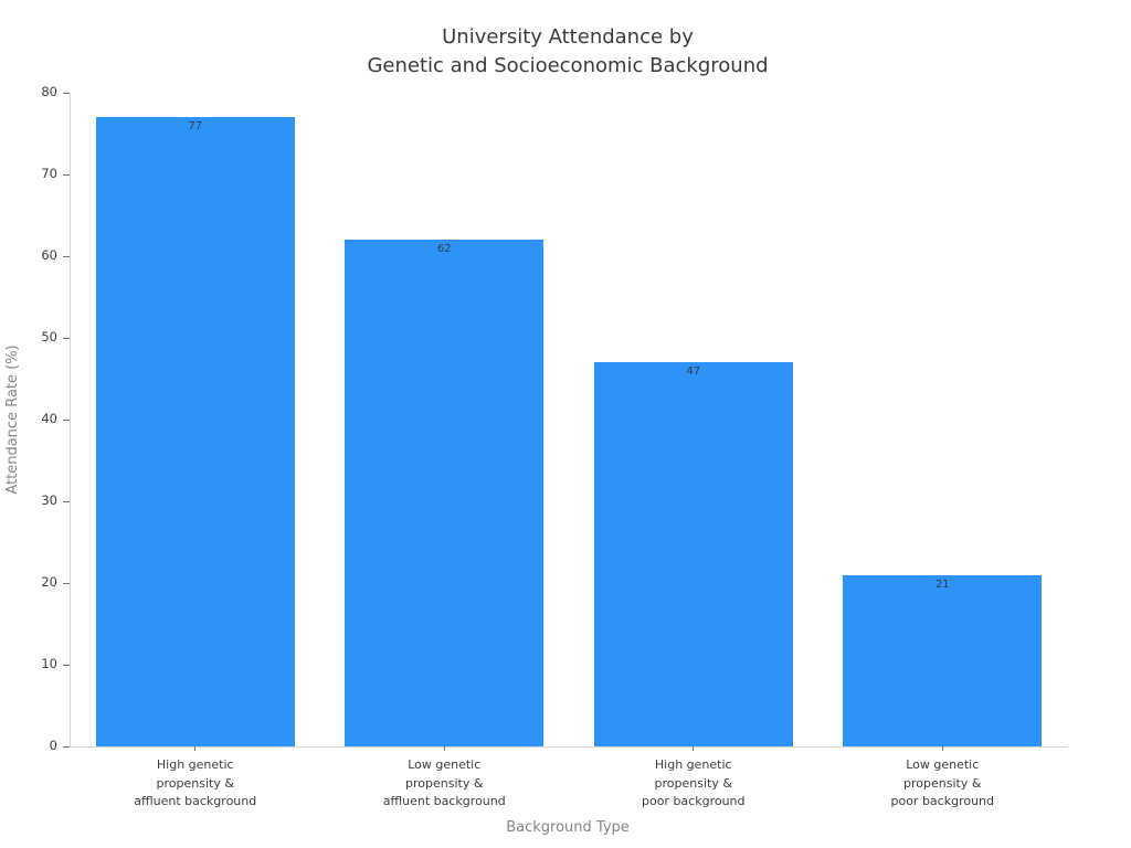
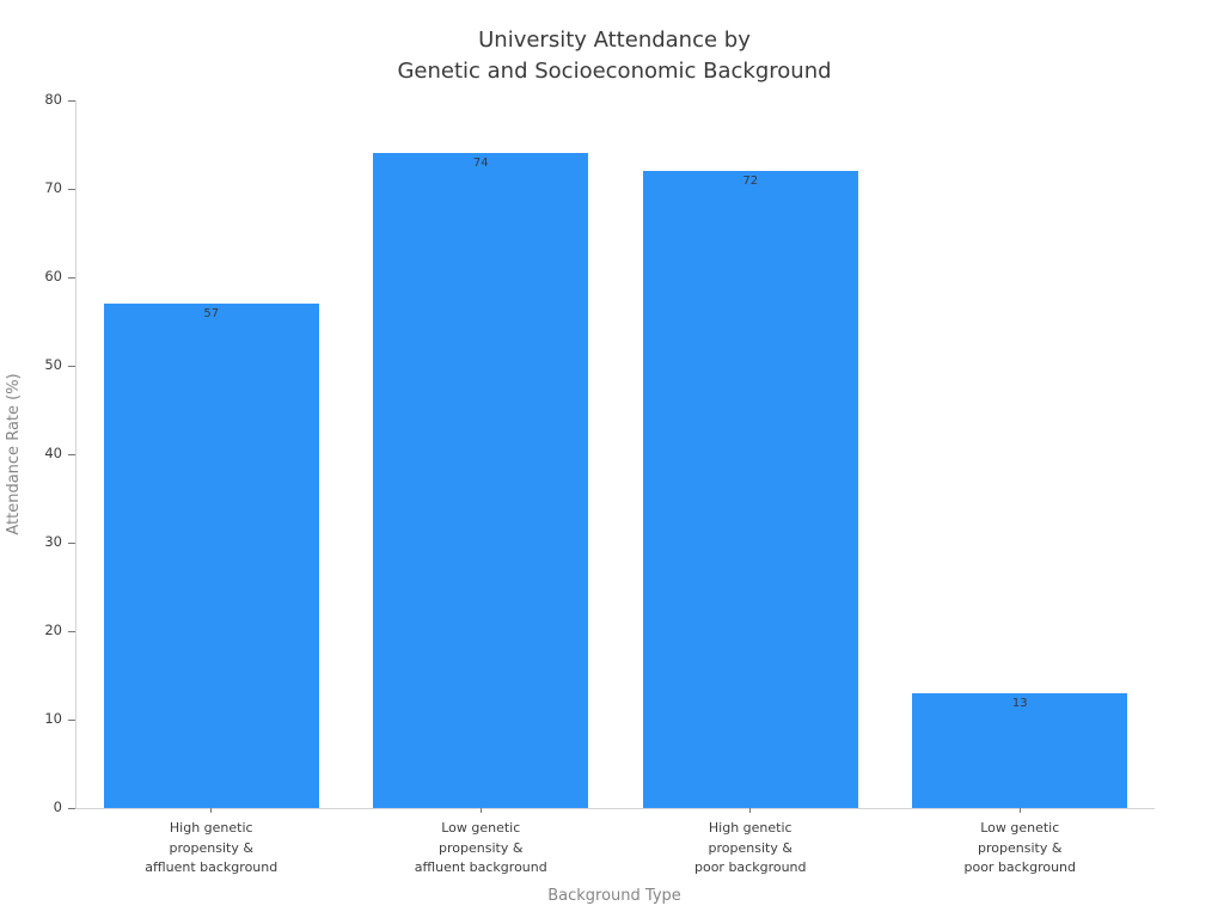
High genetic propensity & affluent background: 77 -> 57
Low genetic propensity & affluent background: 62 -> 74
High genetic propensity & poor background: 47 -> 72
Low genetic propensity & poor background: 21 -> 13
